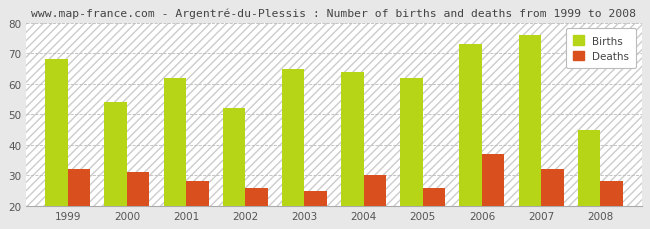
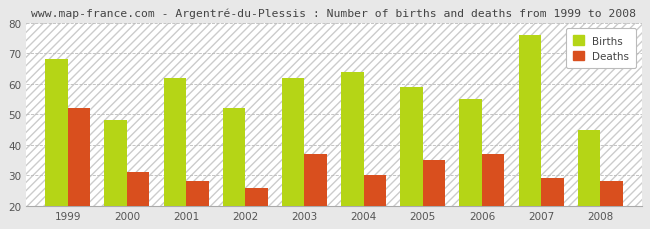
Deaths/1999: 32 -> 52
Births/2000: 54 -> 48
Births/2003: 65 -> 62
Deaths/2003: 25 -> 37
Births/2005: 62 -> 59
Deaths/2005: 26 -> 35
Births/2006: 73 -> 55
Deaths/2007: 32 -> 29
